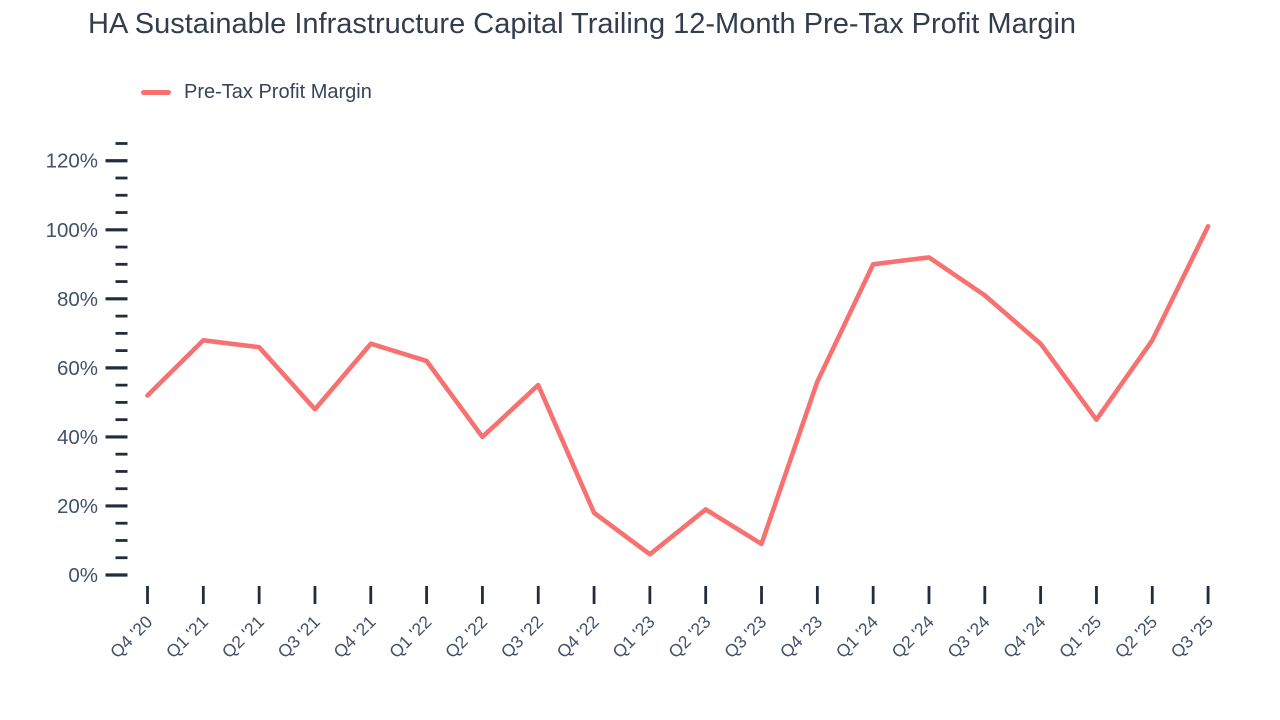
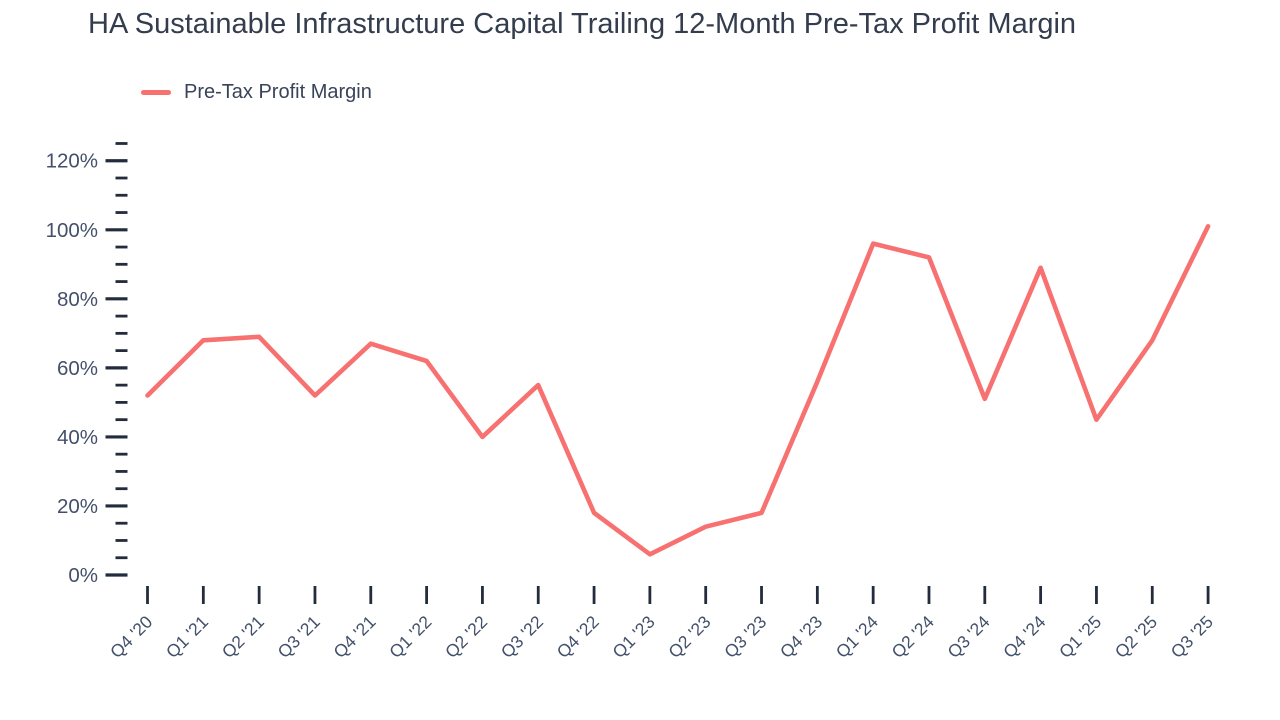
Q2 '21: 66% -> 69%
Q3 '21: 48% -> 52%
Q2 '23: 19% -> 14%
Q3 '23: 9% -> 18%
Q1 '24: 90% -> 96%
Q3 '24: 81% -> 51%
Q4 '24: 67% -> 89%
